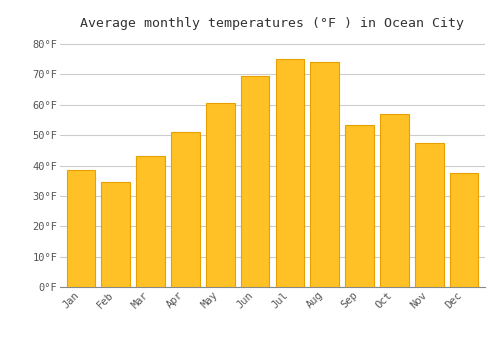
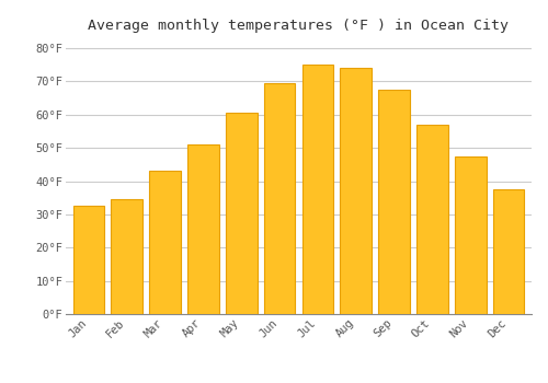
Jan: 38.5°F -> 32.5°F
Sep: 53.5°F -> 67.5°F
